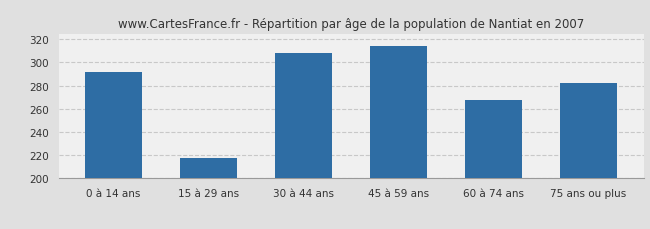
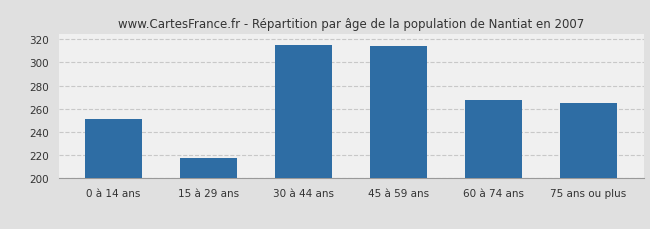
0 à 14 ans: 292 -> 251
30 à 44 ans: 308 -> 315
75 ans ou plus: 282 -> 265
